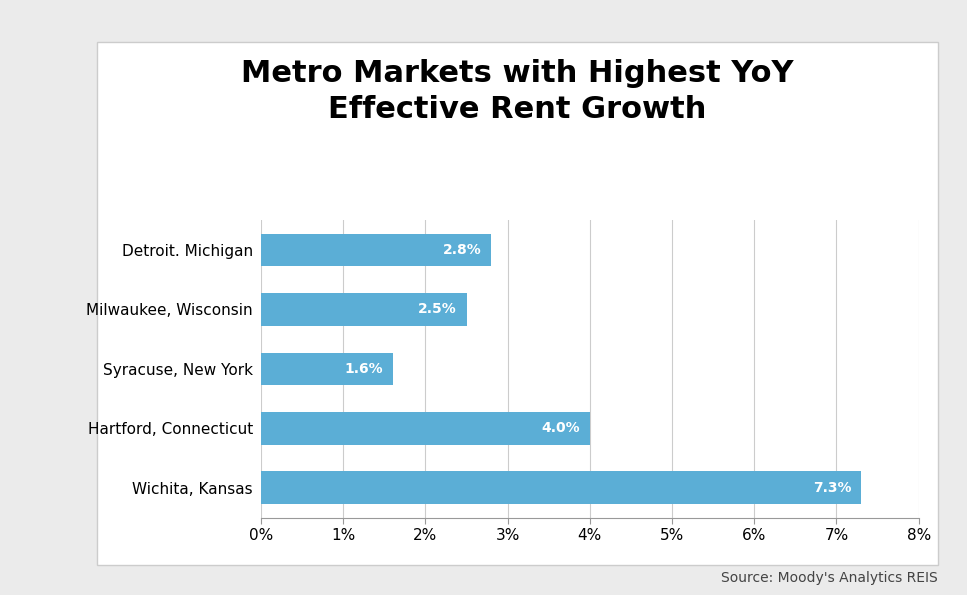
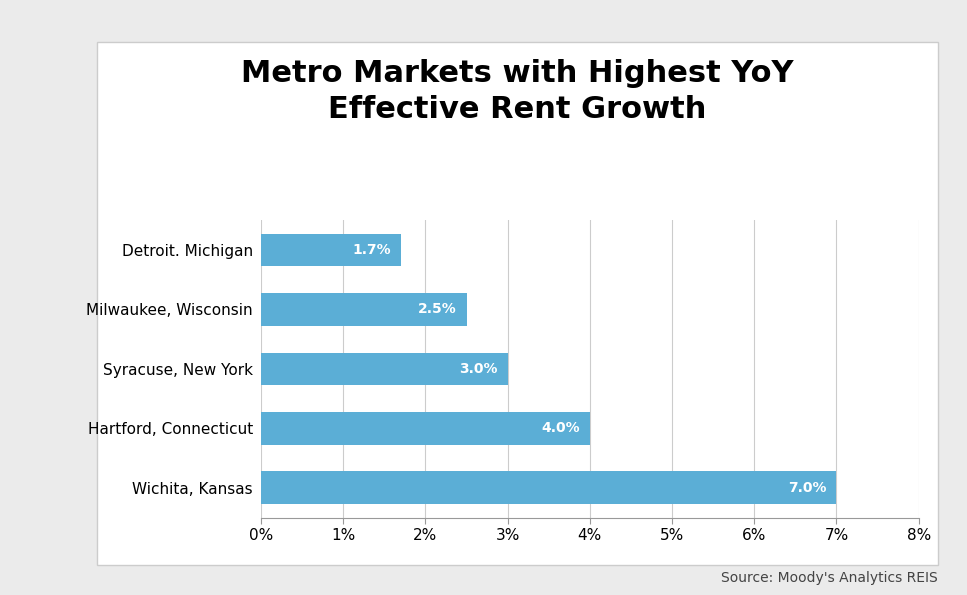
Detroit. Michigan: 2.8% -> 1.7%
Syracuse, New York: 1.6% -> 3.0%
Wichita, Kansas: 7.3% -> 7.0%
